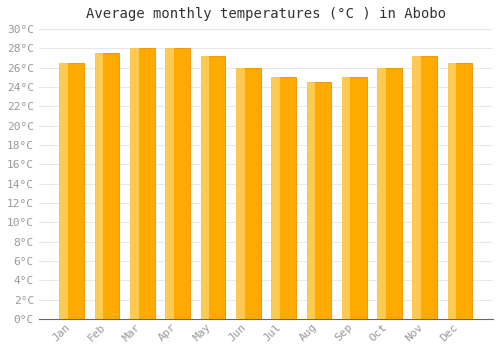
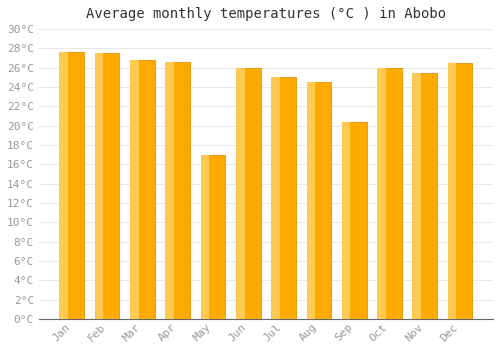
Jan: 26.5°C -> 27.6°C
Mar: 28.0°C -> 26.8°C
Apr: 28.0°C -> 26.6°C
May: 27.2°C -> 17.0°C
Sep: 25.0°C -> 20.4°C
Nov: 27.2°C -> 25.4°C
